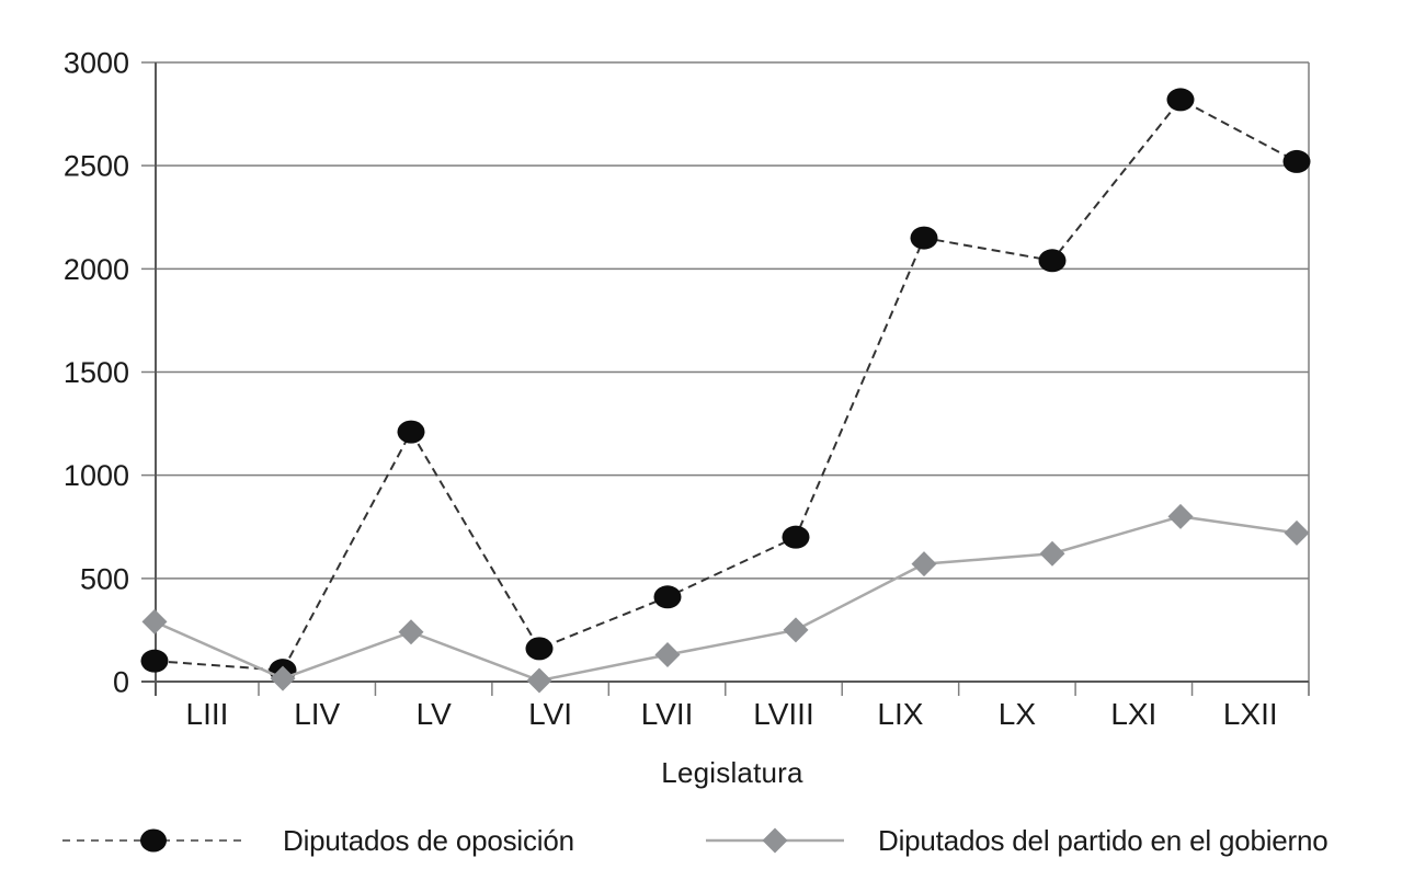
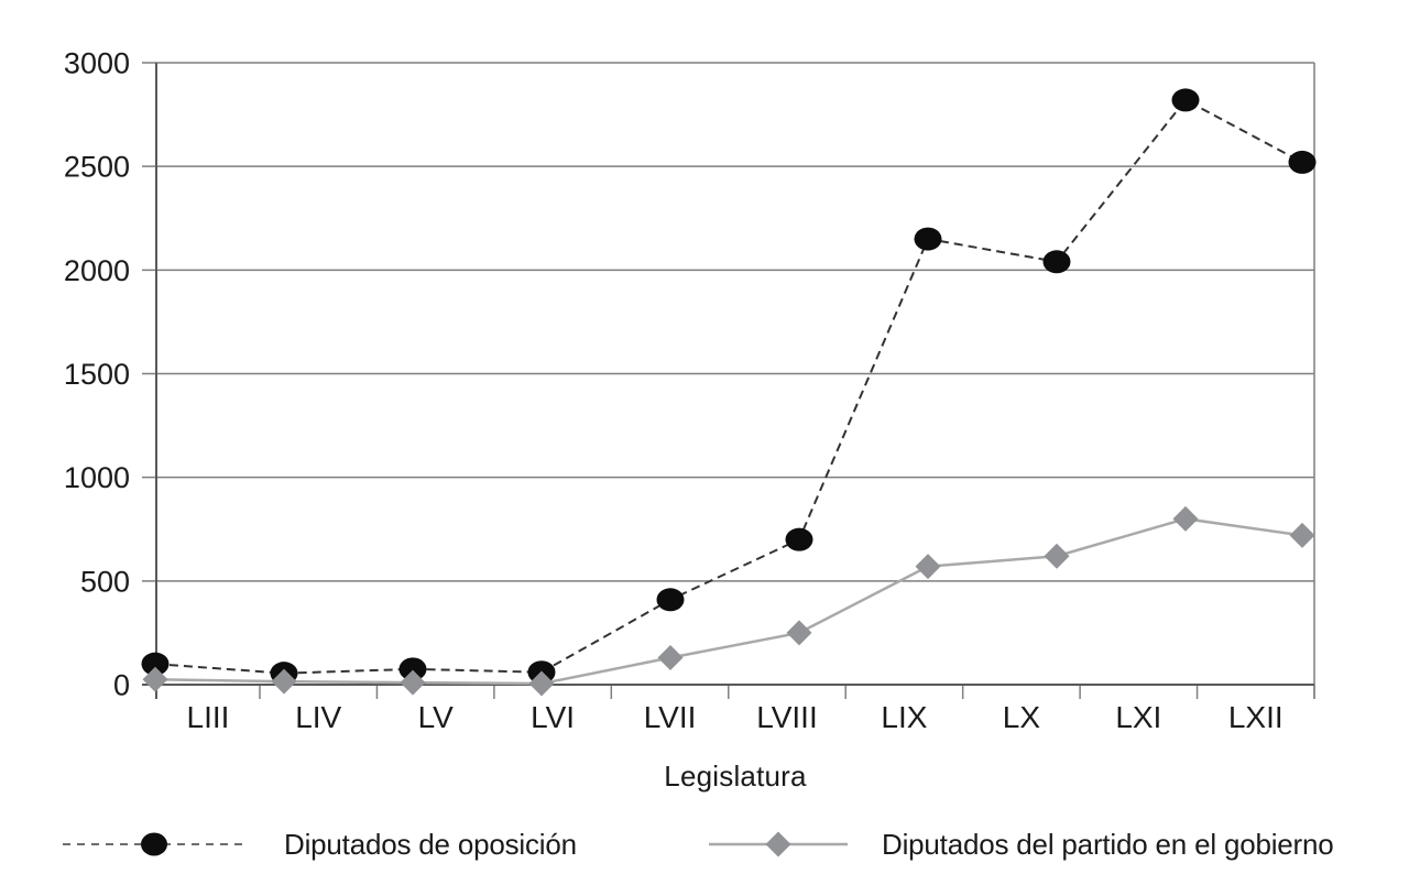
Diputados del partido en el gobierno/LIII: 290 -> 20
Diputados de oposición/LV: 1210 -> 80
Diputados del partido en el gobierno/LV: 240 -> 10
Diputados de oposición/LVI: 160 -> 60
